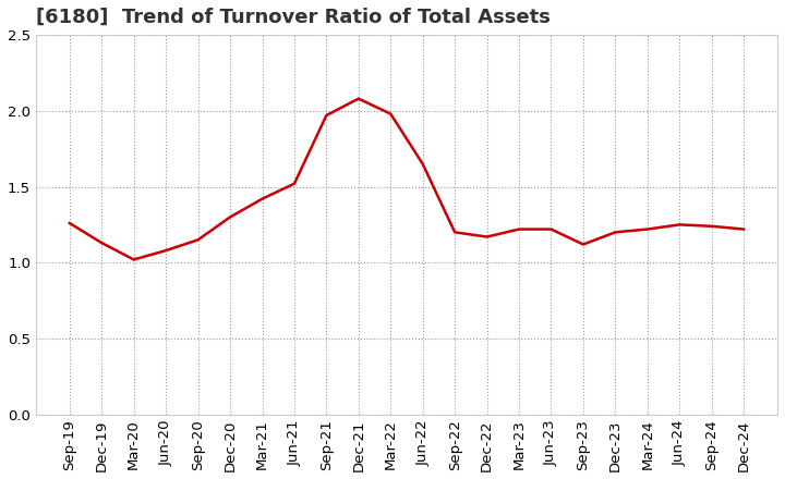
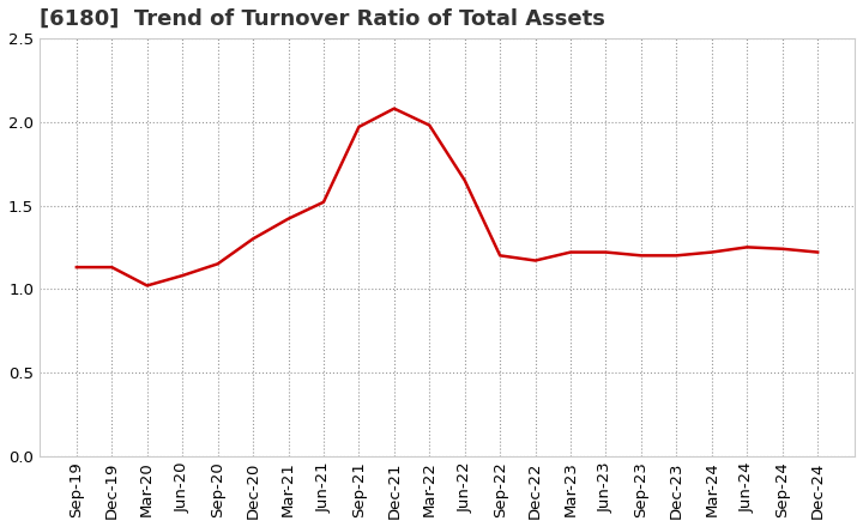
Sep-19: 1.26 -> 1.13
Sep-23: 1.12 -> 1.20
